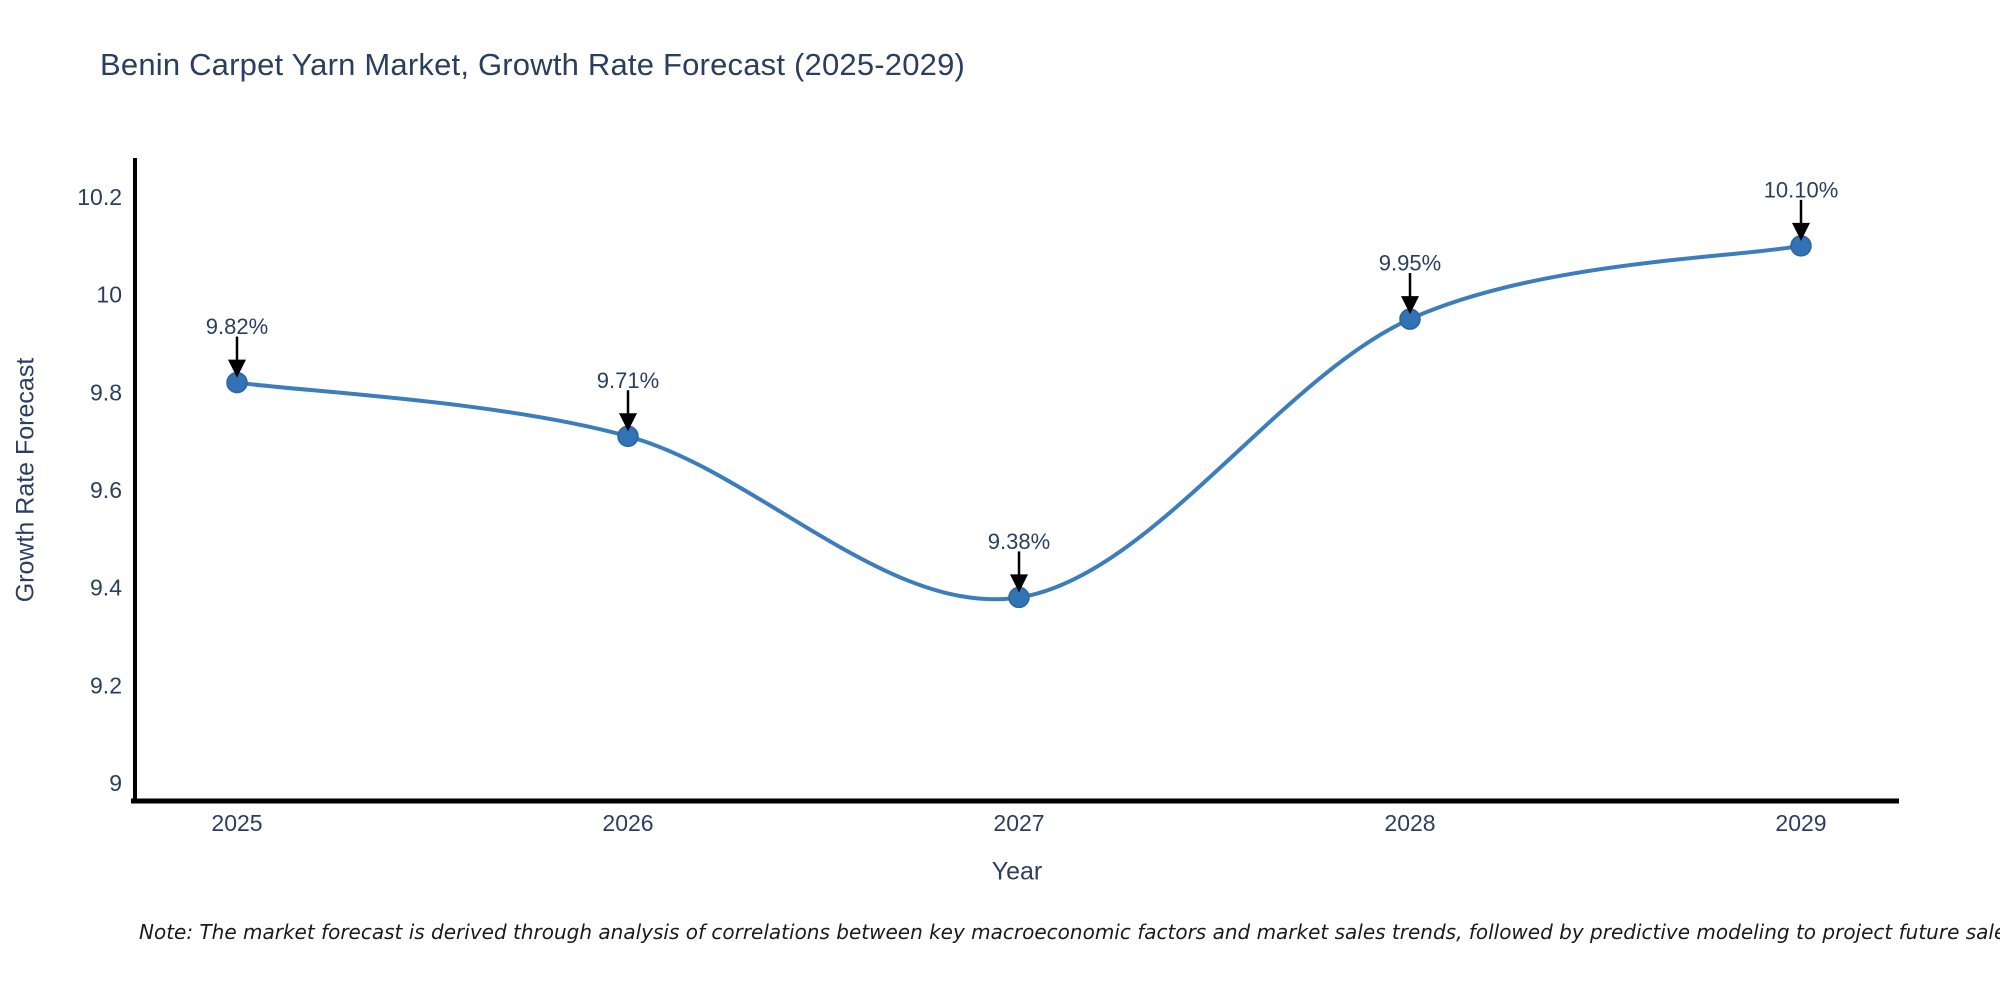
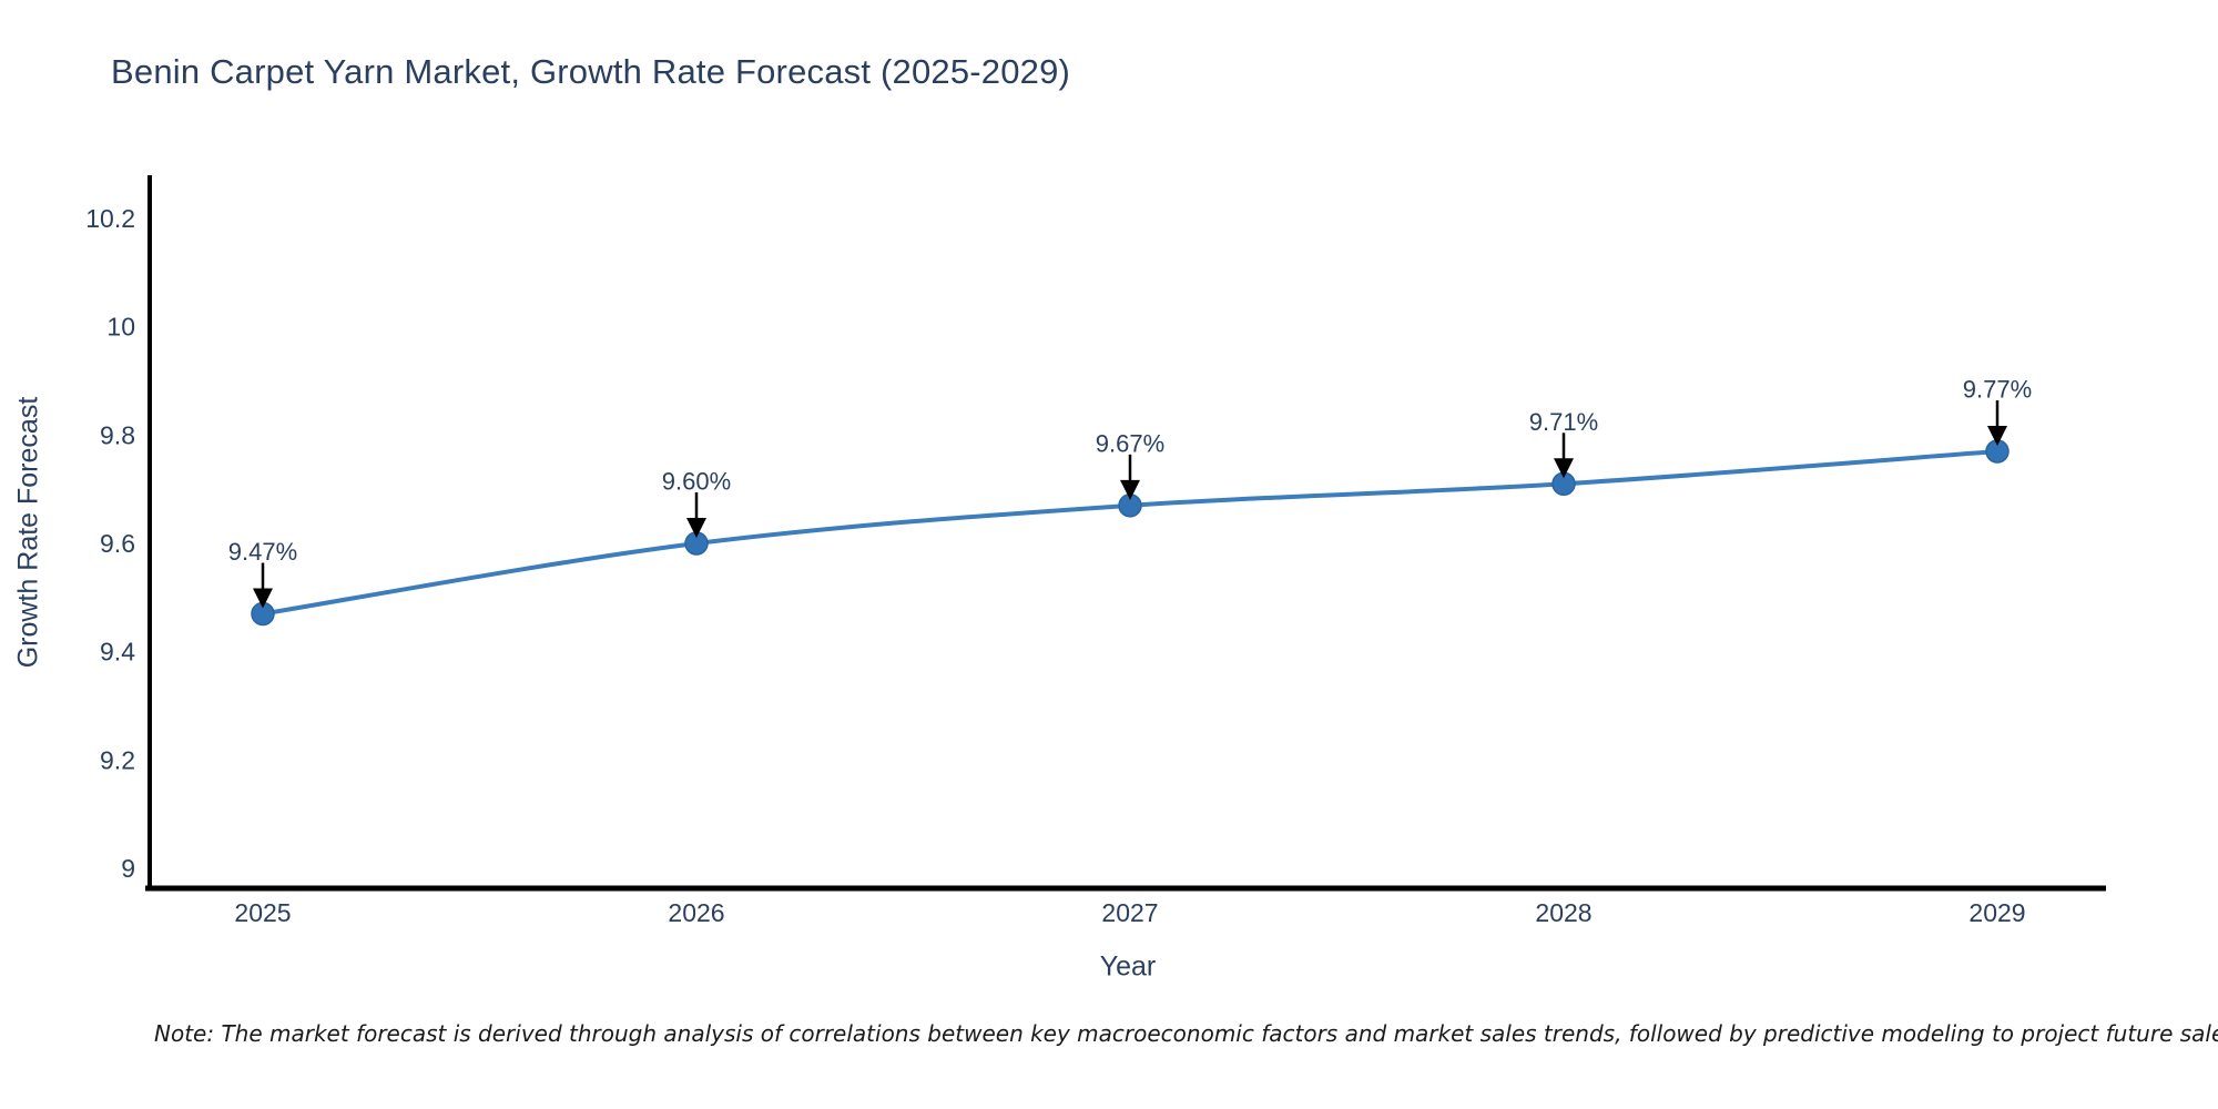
2025: 9.82% -> 9.47%
2026: 9.71% -> 9.60%
2027: 9.38% -> 9.67%
2028: 9.95% -> 9.71%
2029: 10.10% -> 9.77%
